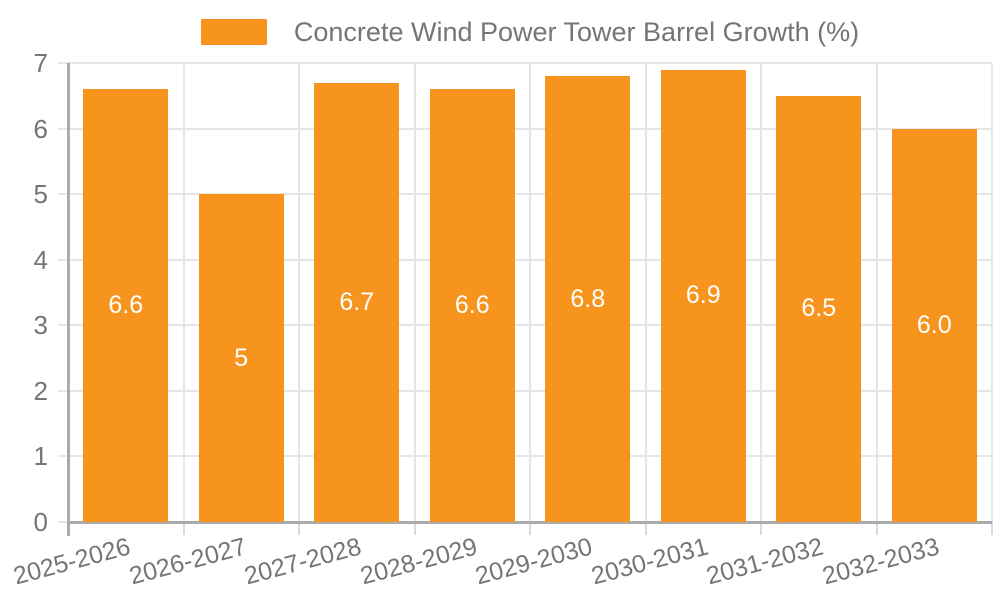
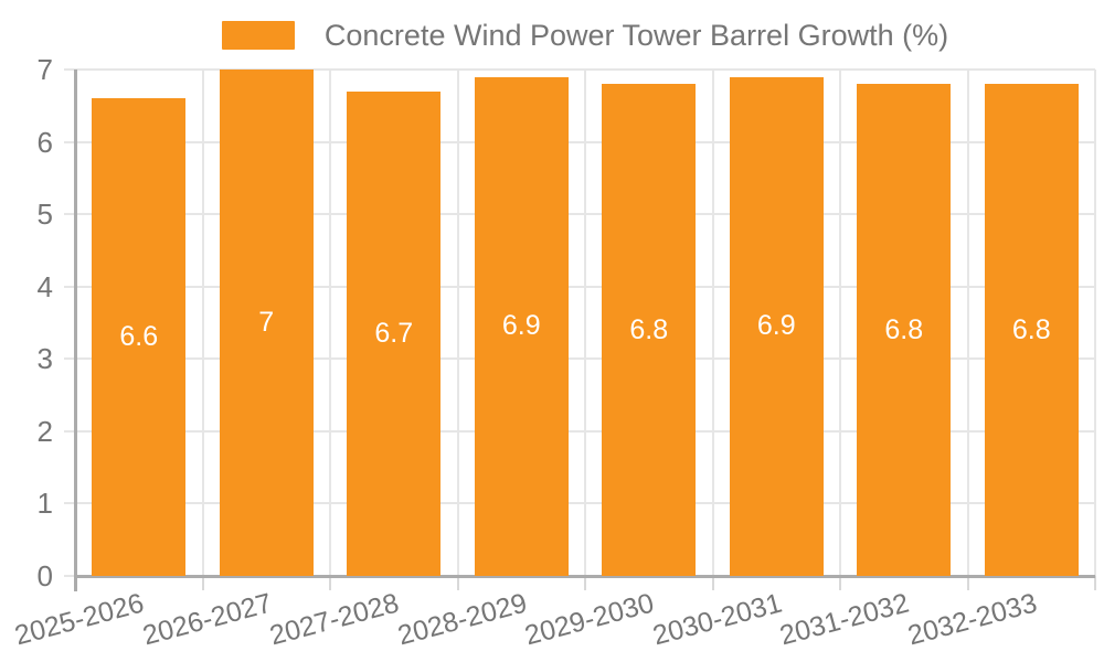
2026-2027: 5 -> 7
2028-2029: 6.6 -> 6.9
2031-2032: 6.5 -> 6.8
2032-2033: 6.0 -> 6.8
